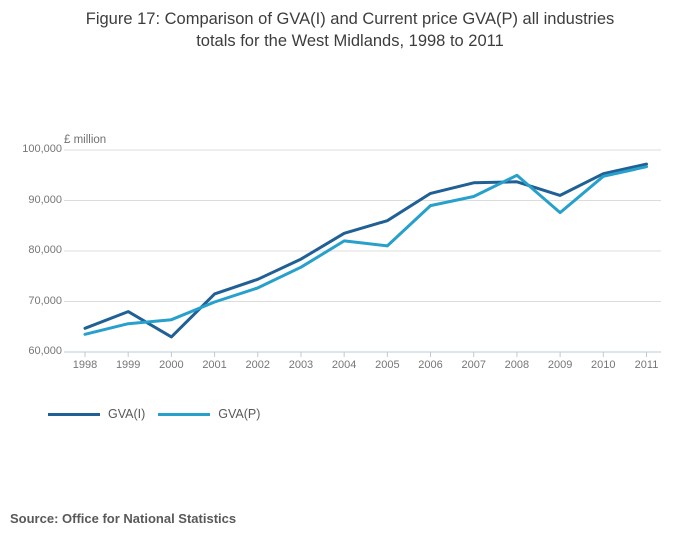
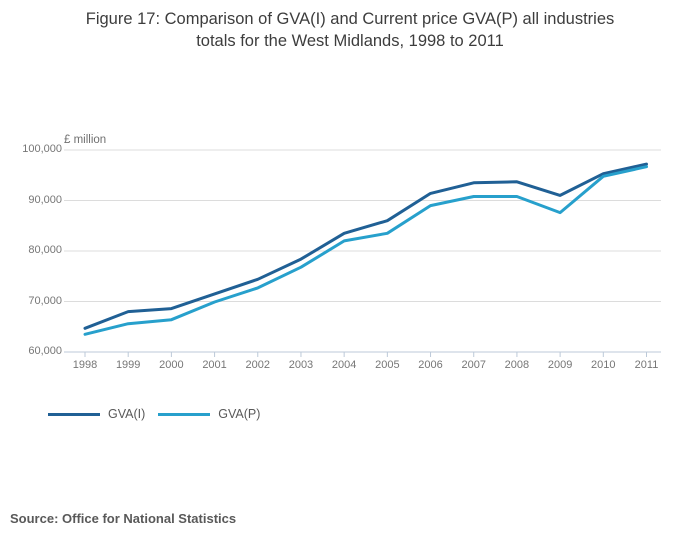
GVA(I)/2000: 63000 -> 69000
GVA(P)/2005: 81000 -> 84000
GVA(P)/2008: 95000 -> 91000
